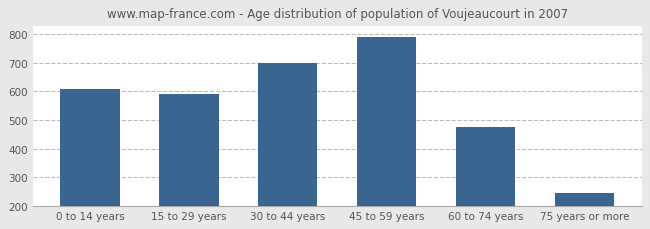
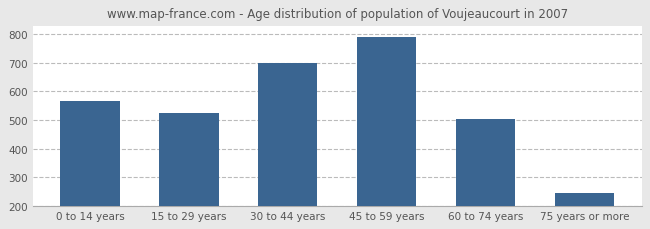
0 to 14 years: 607 -> 565
15 to 29 years: 590 -> 525
60 to 74 years: 475 -> 505
